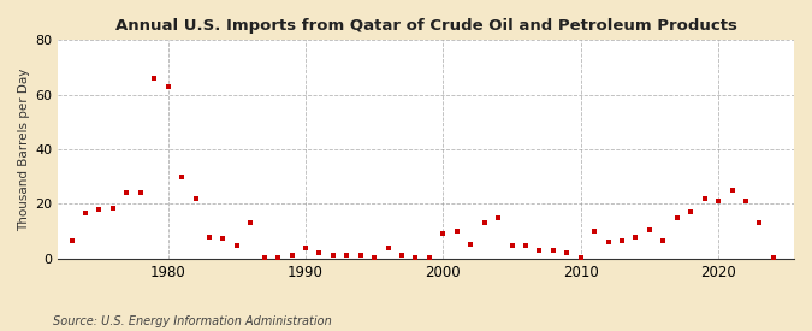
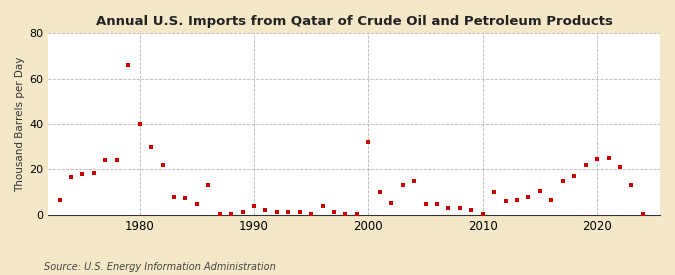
1980: 63.0 -> 40.0
2000: 9.0 -> 32.0
2020: 21.0 -> 24.5
